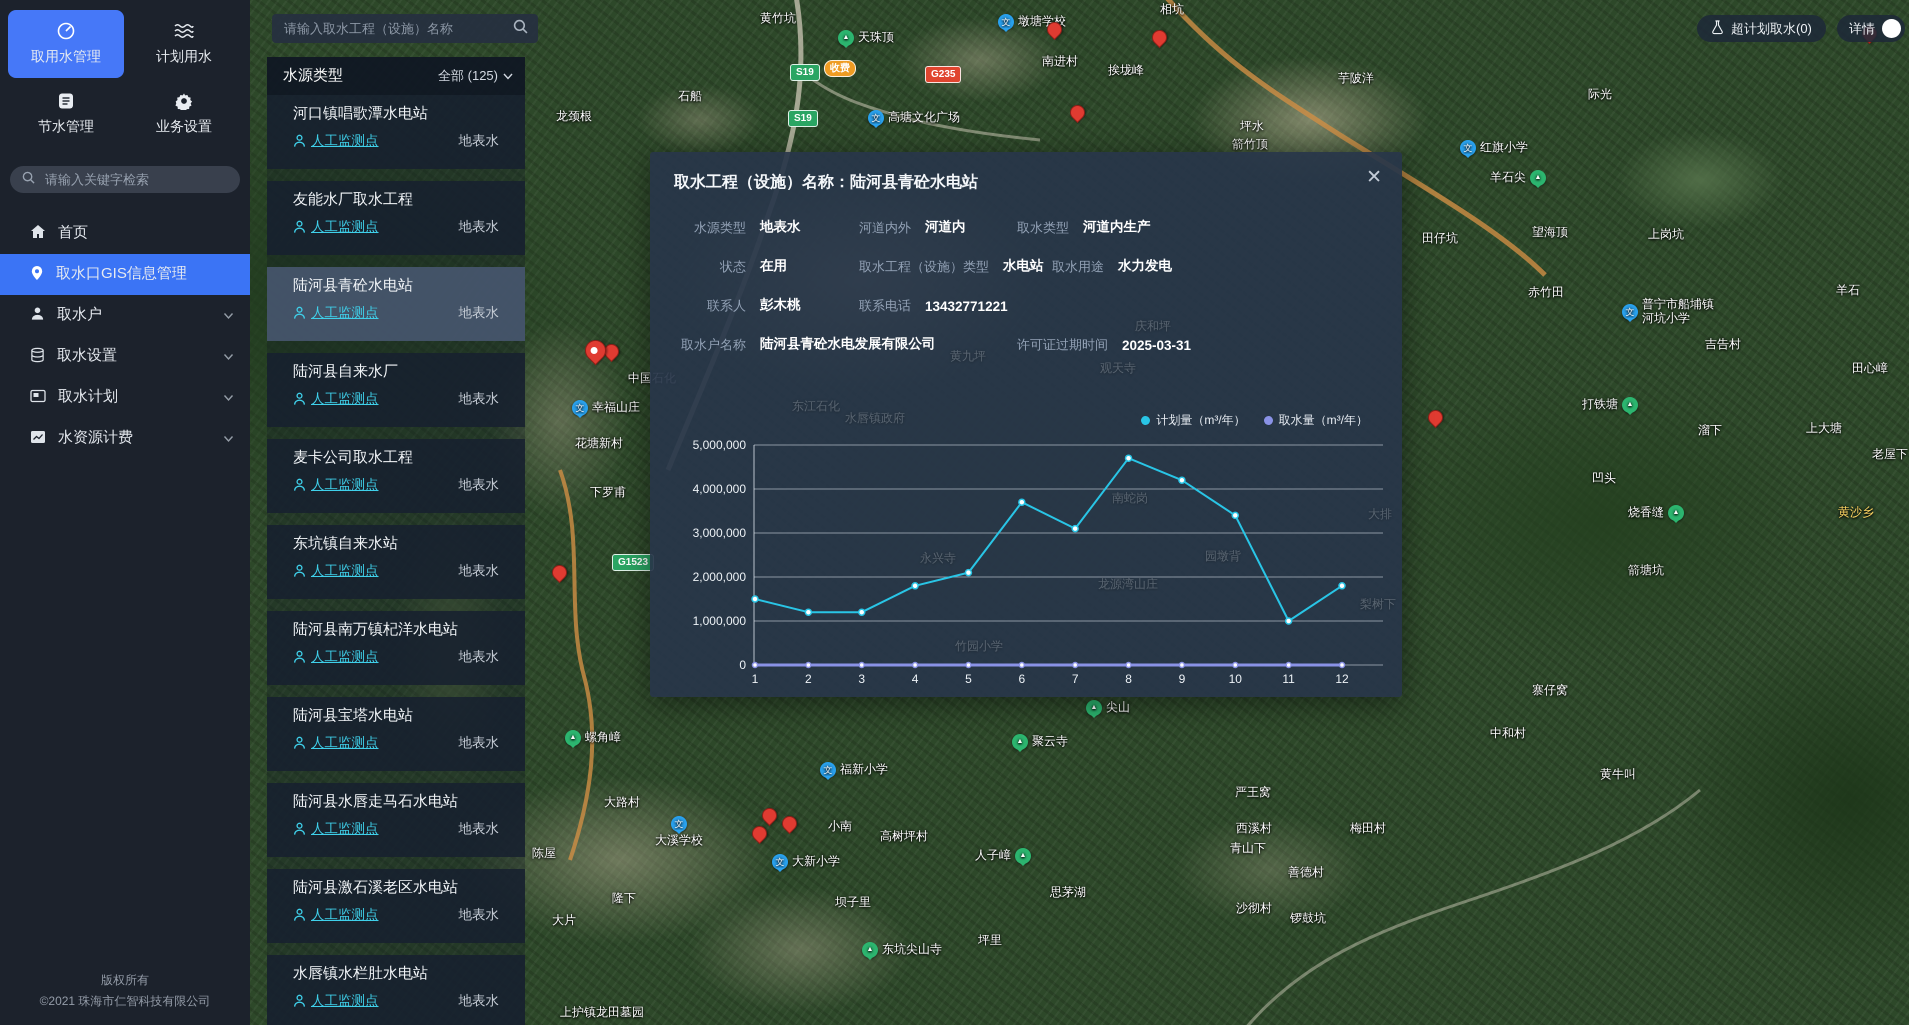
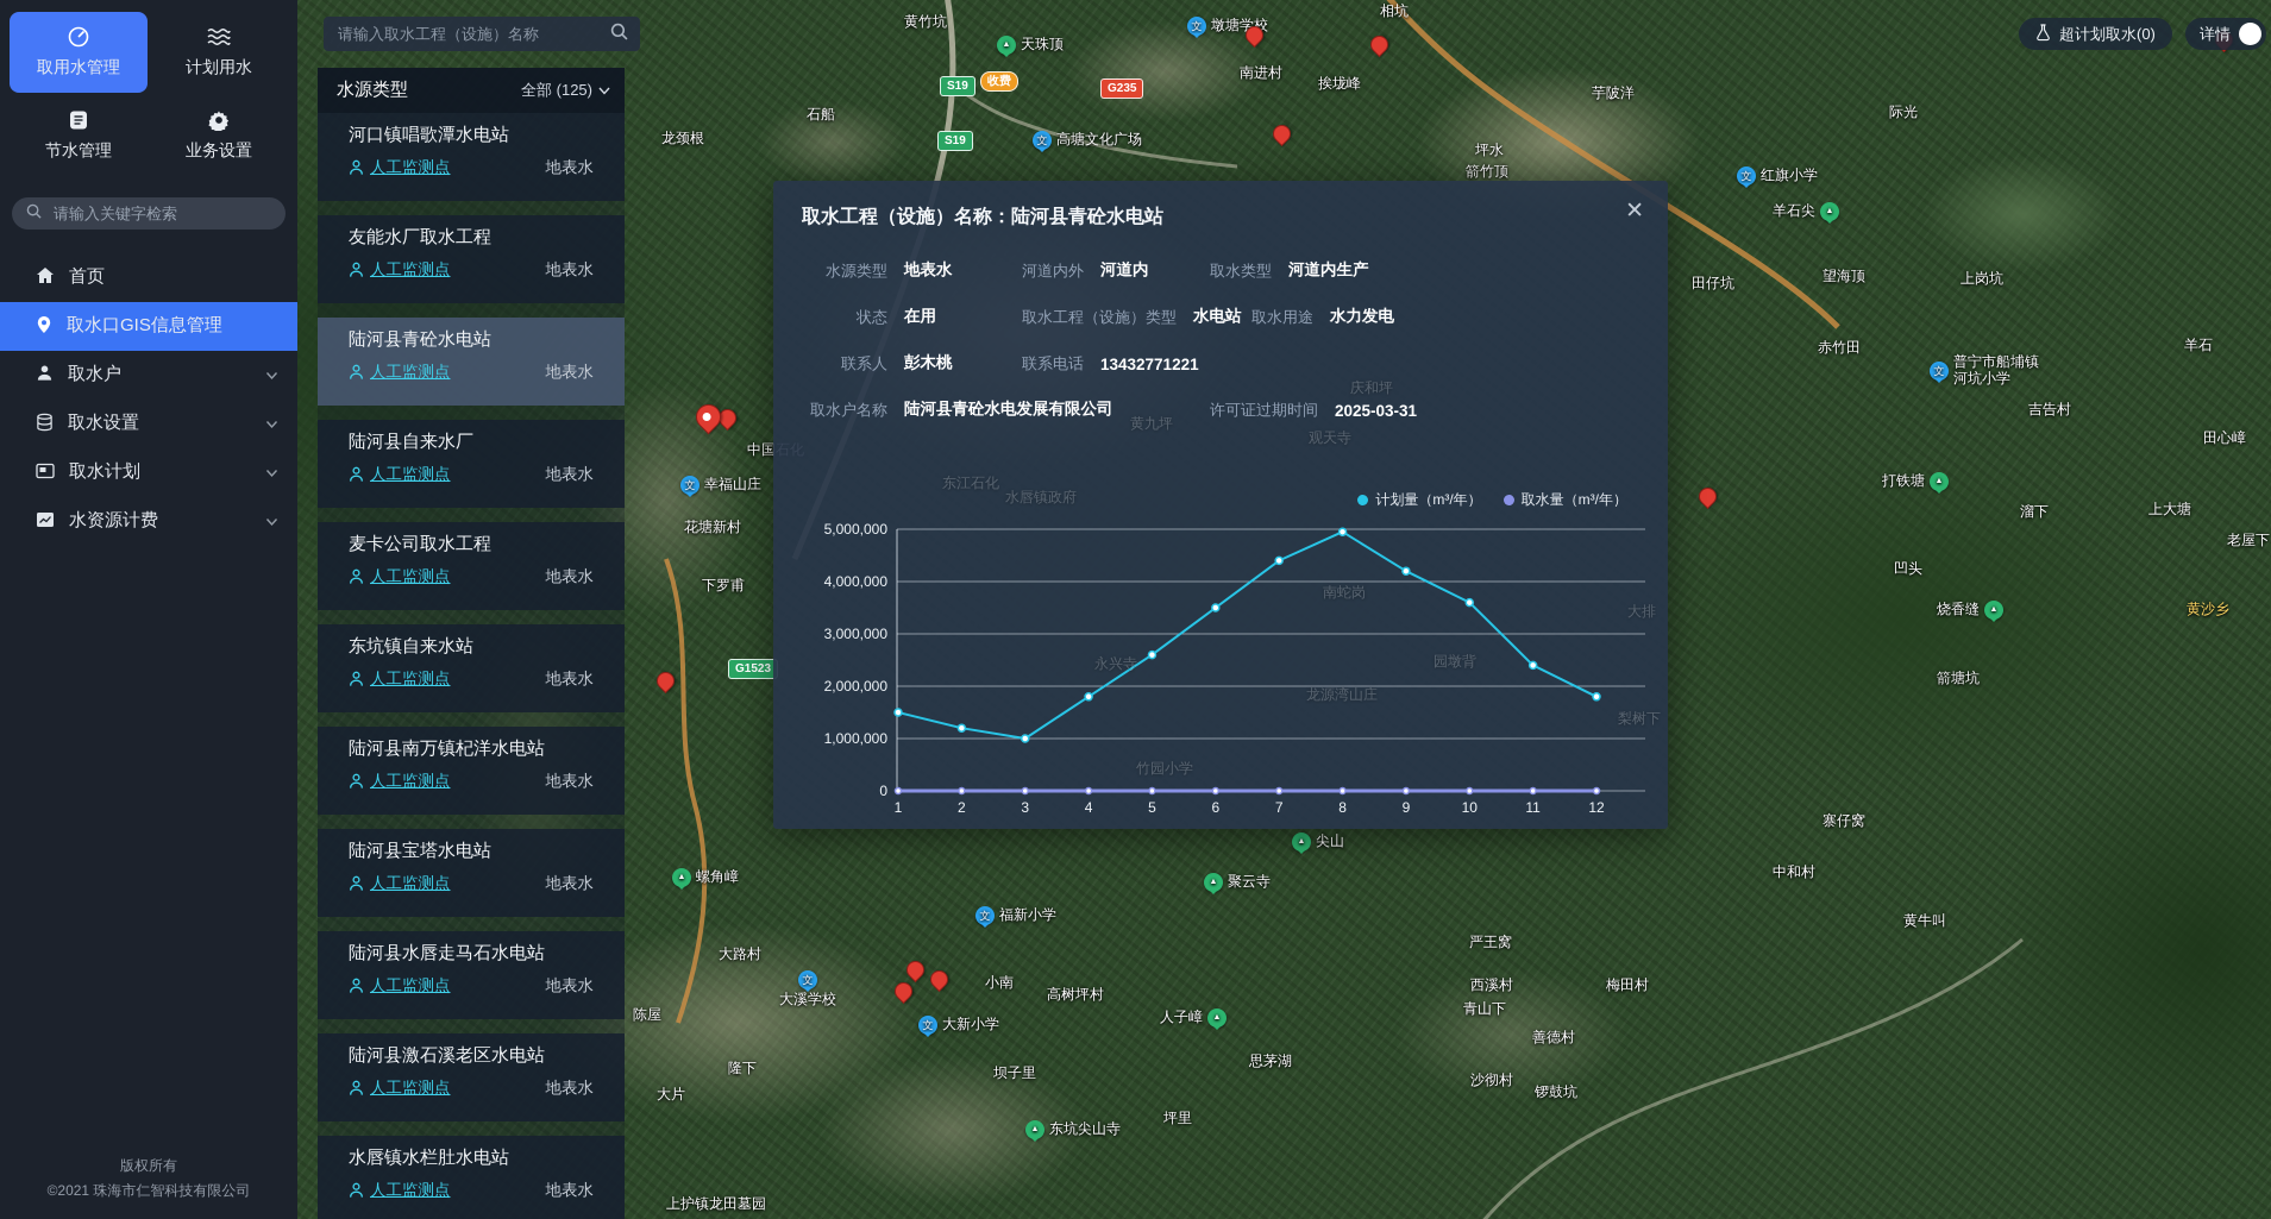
计划量（m³/年）/3: 1200000 -> 1000000
计划量（m³/年）/5: 2100000 -> 2600000
计划量（m³/年）/6: 3700000 -> 3500000
计划量（m³/年）/7: 3100000 -> 4400000
计划量（m³/年）/8: 4700000 -> 5000000
计划量（m³/年）/10: 3400000 -> 3600000
计划量（m³/年）/11: 1000000 -> 2400000
